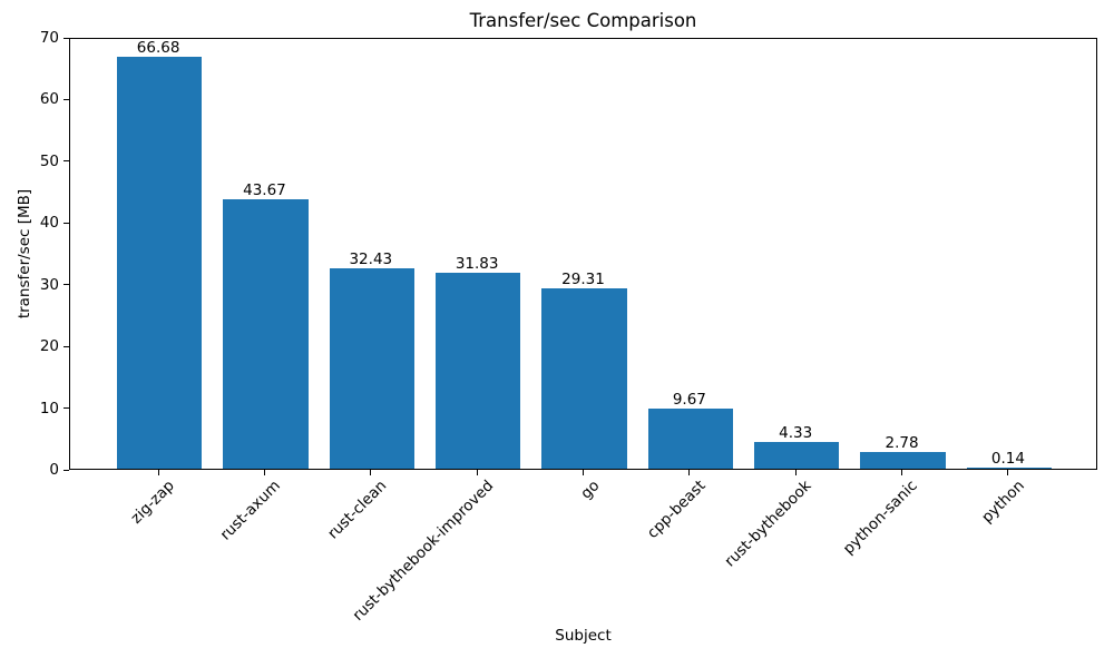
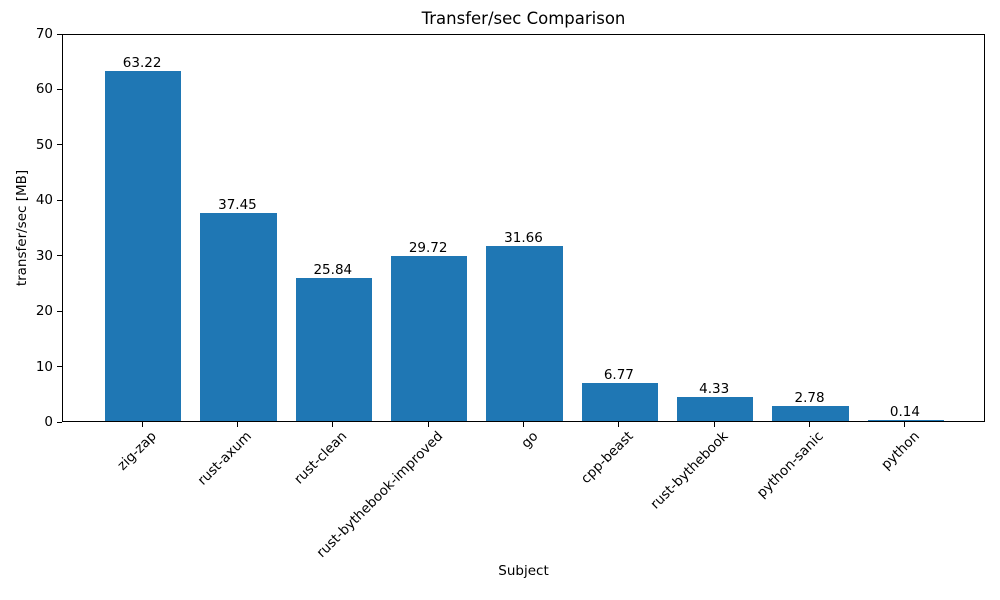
zig-zap: 66.68 -> 63.22
rust-axum: 43.67 -> 37.45
rust-clean: 32.43 -> 25.84
rust-bythebook-improved: 31.83 -> 29.72
go: 29.31 -> 31.66
cpp-beast: 9.67 -> 6.77
